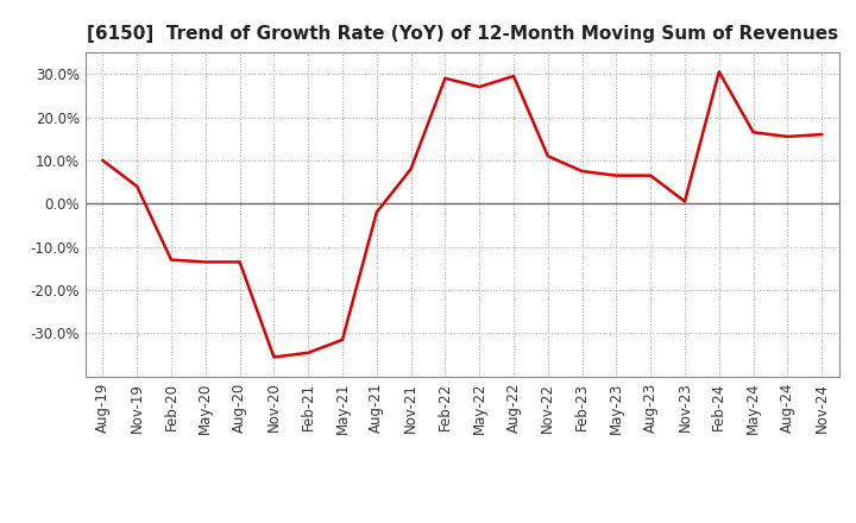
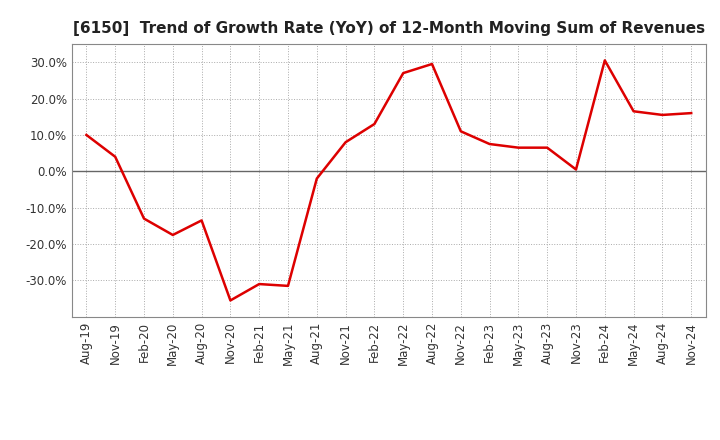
May-20: -13.5% -> -17.5%
Feb-21: -34.5% -> -31.0%
Feb-22: 29.0% -> 13.0%
